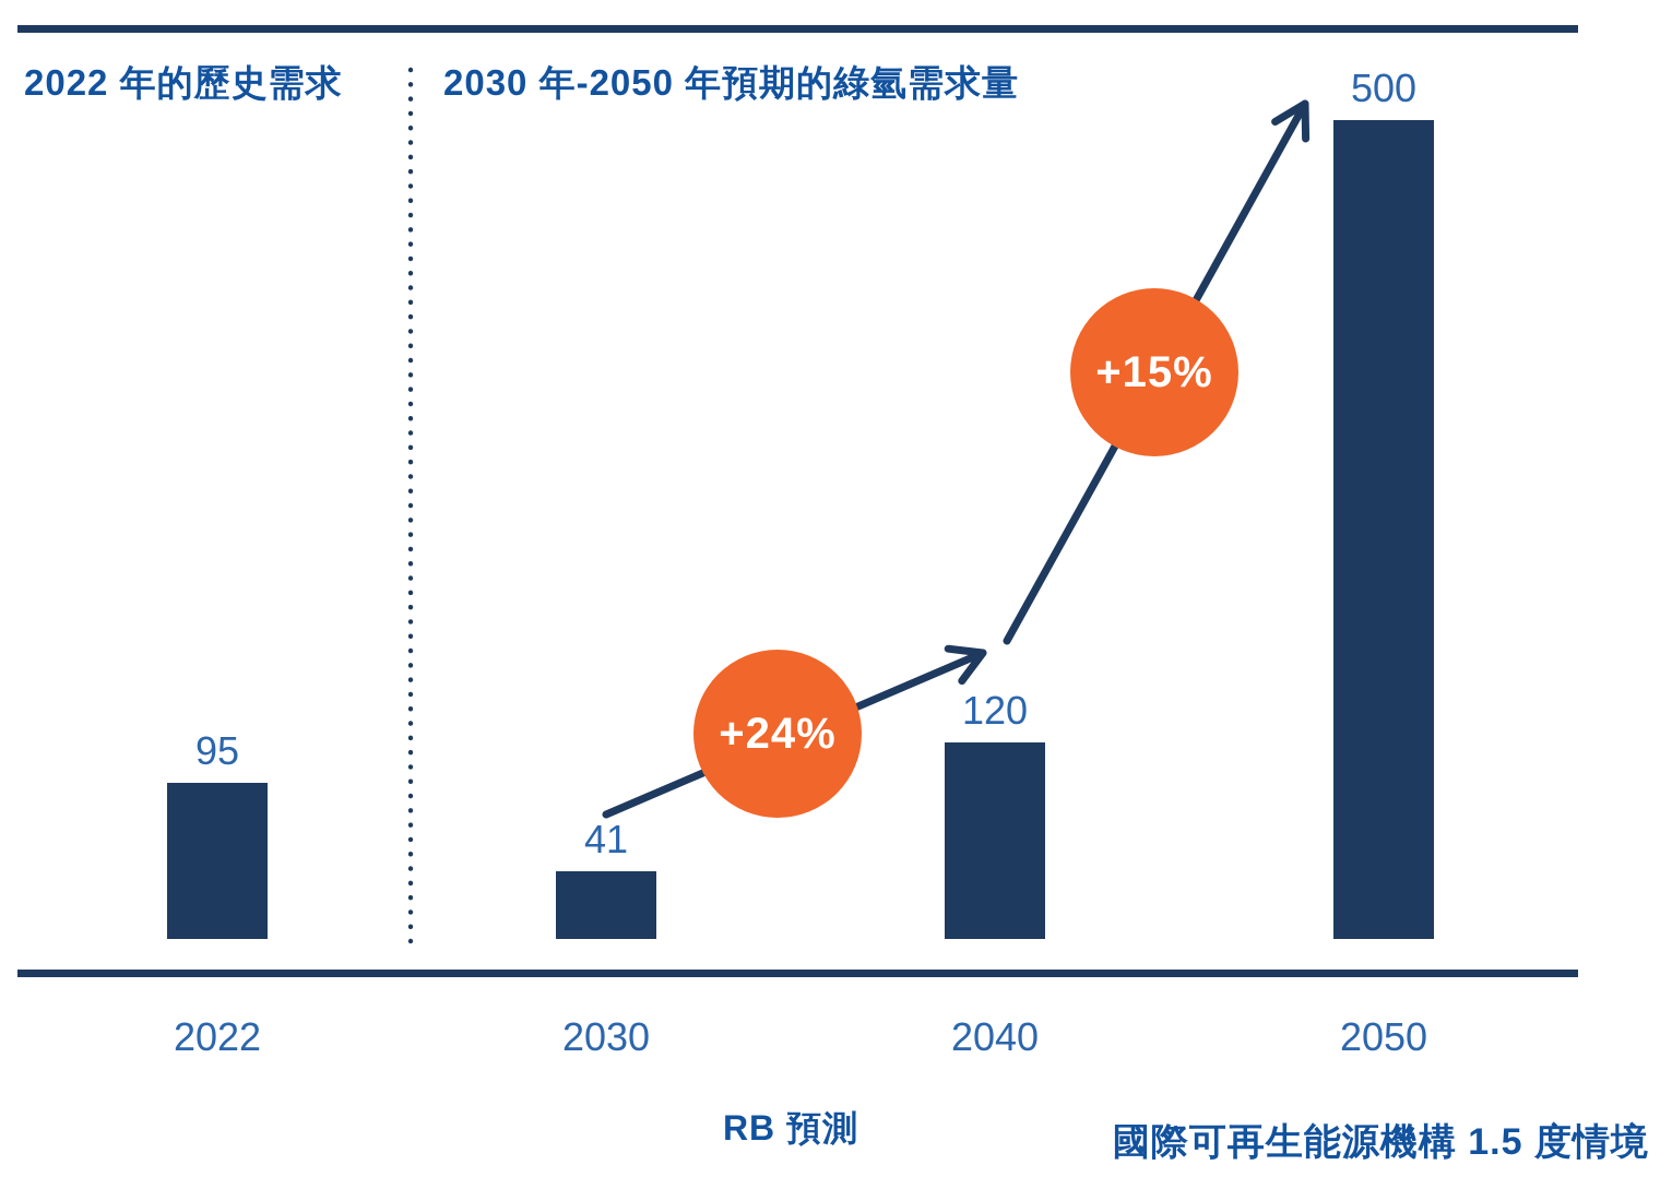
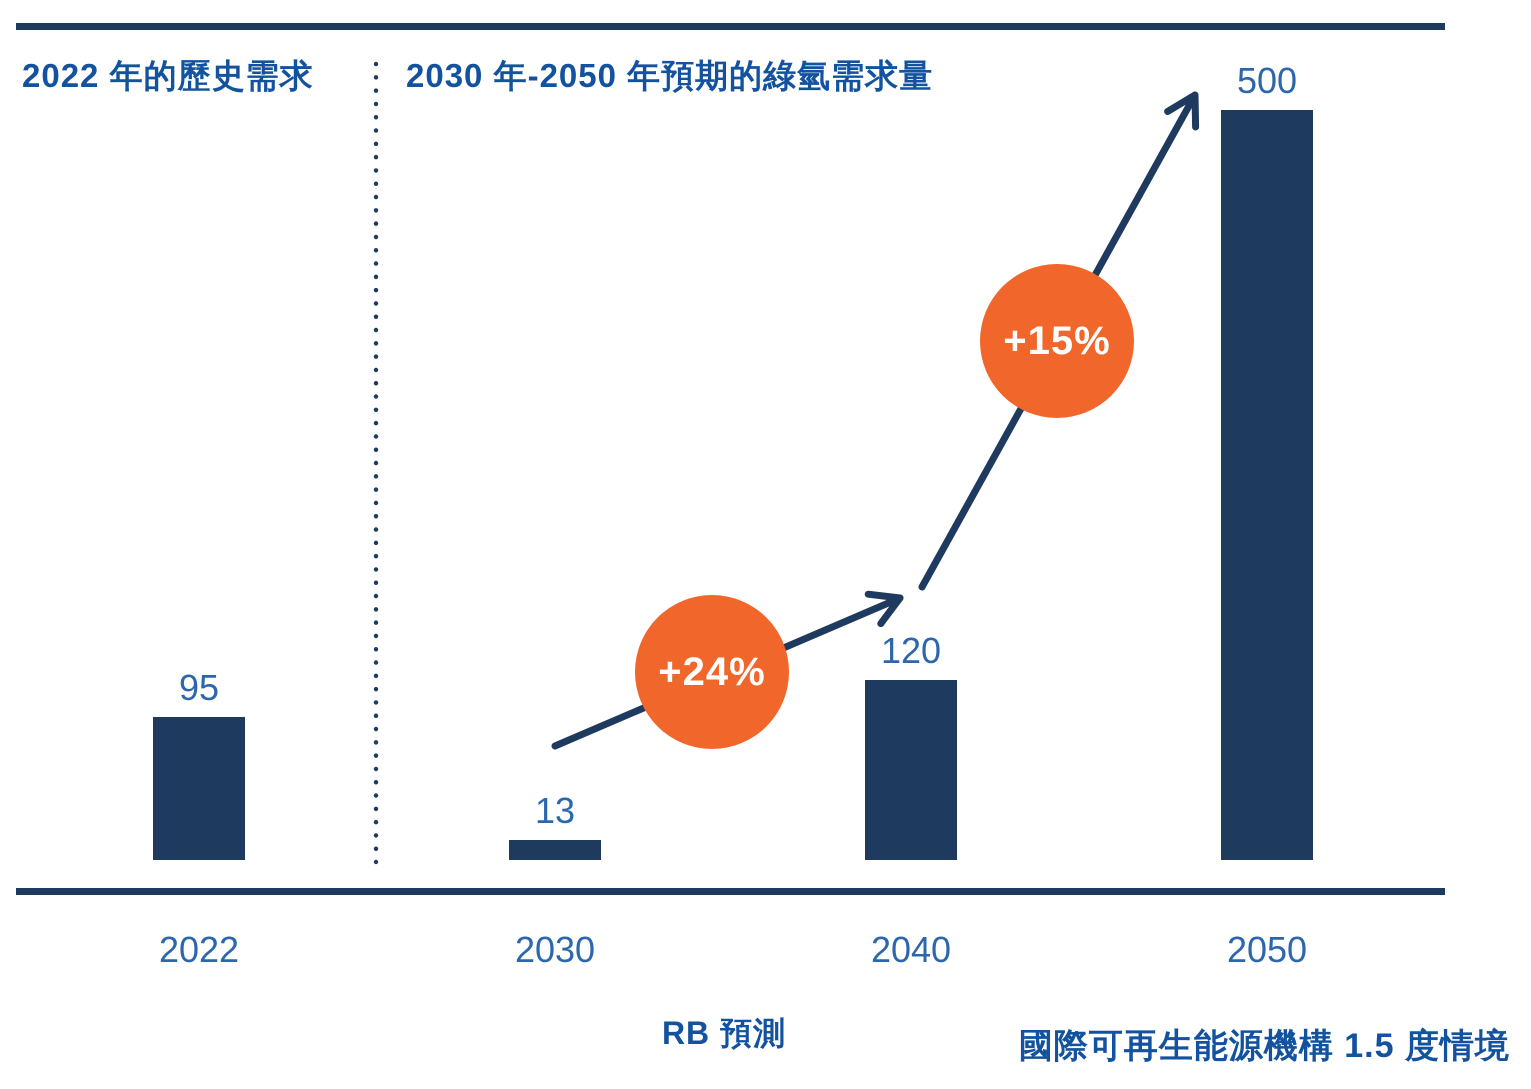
2030: 41 -> 13
